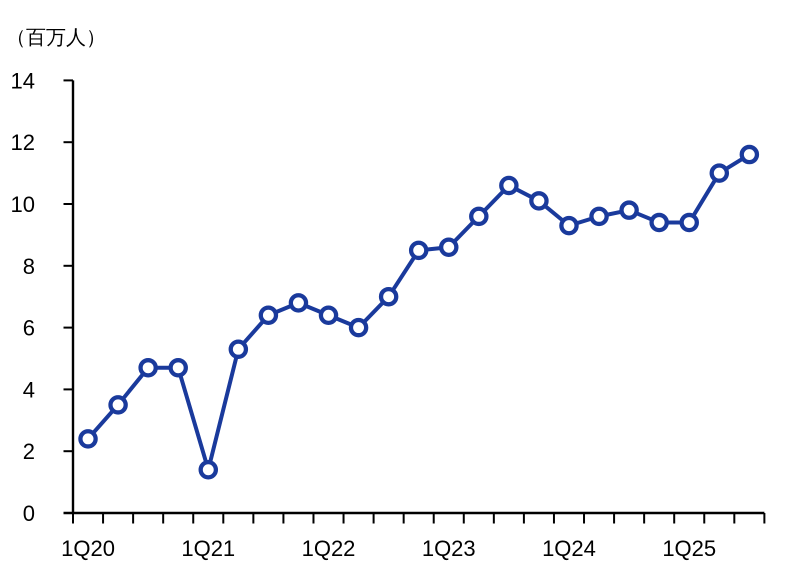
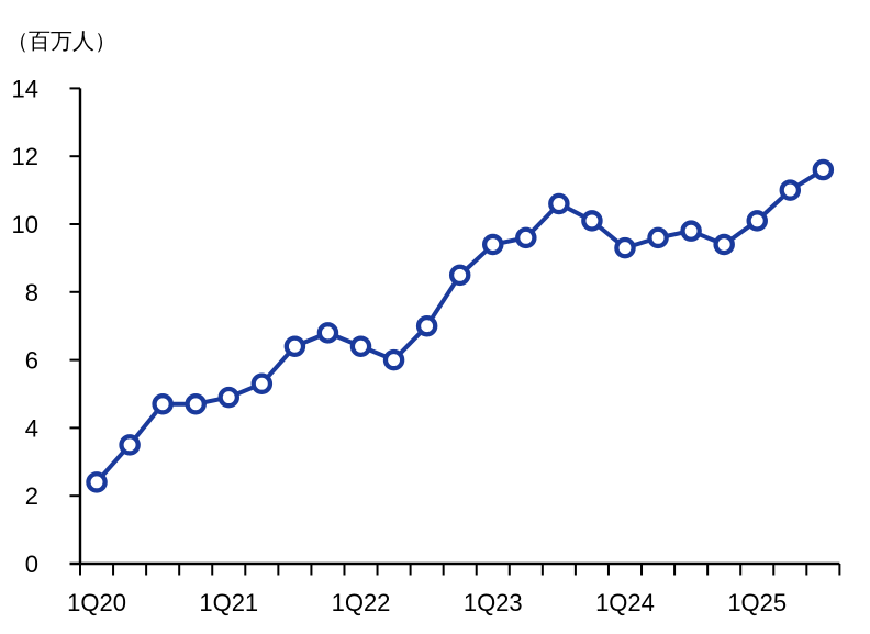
1Q21: 1.4 -> 4.9
1Q23: 8.6 -> 9.4
1Q25: 9.4 -> 10.1
